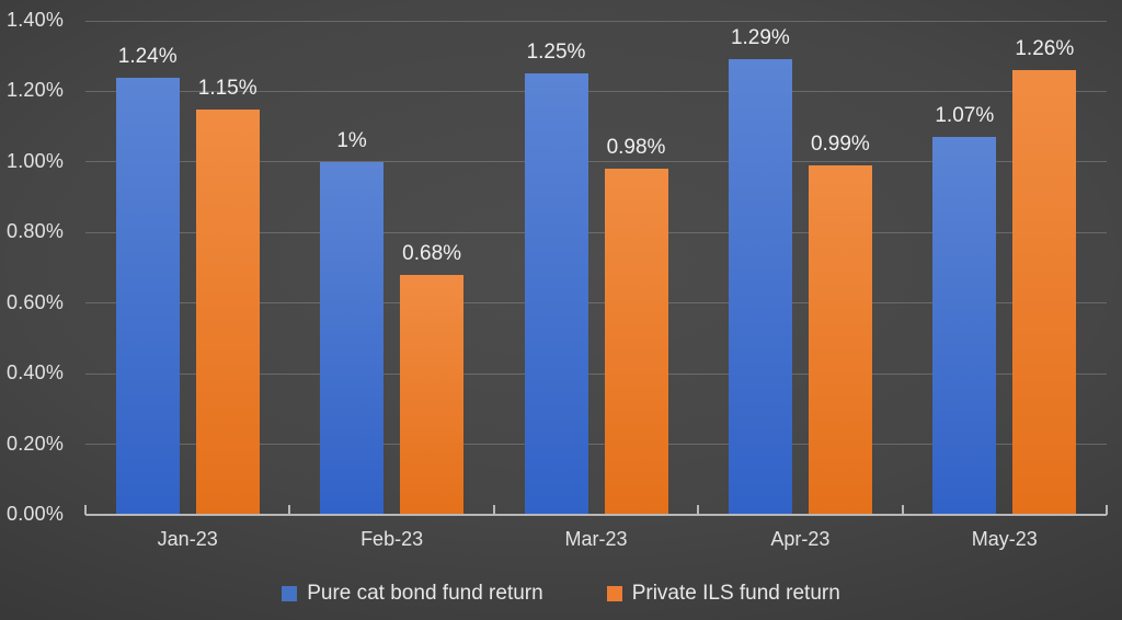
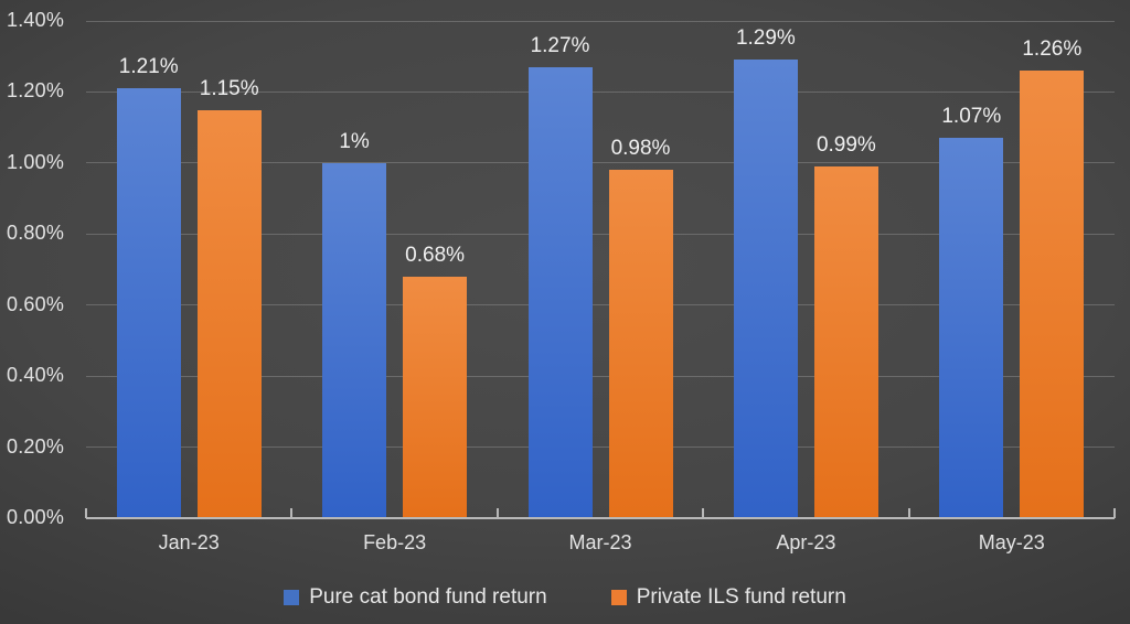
Pure cat bond fund return/Jan-23: 1.24% -> 1.21%
Pure cat bond fund return/Mar-23: 1.25% -> 1.27%
